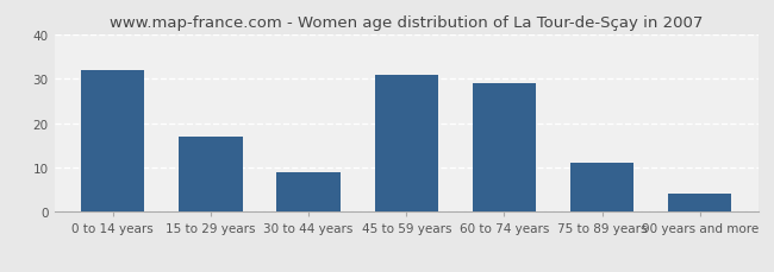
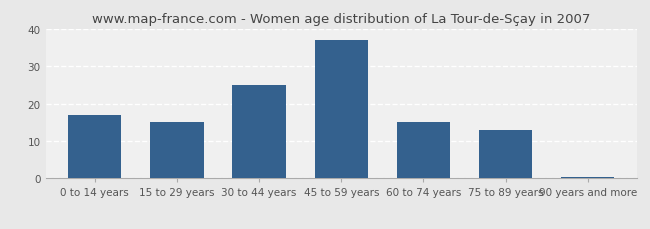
0 to 14 years: 32.0 -> 17.0
15 to 29 years: 17.0 -> 15.0
30 to 44 years: 9.0 -> 25.0
45 to 59 years: 31.0 -> 37.0
60 to 74 years: 29.0 -> 15.0
75 to 89 years: 11.0 -> 13.0
90 years and more: 4.0 -> 0.5
